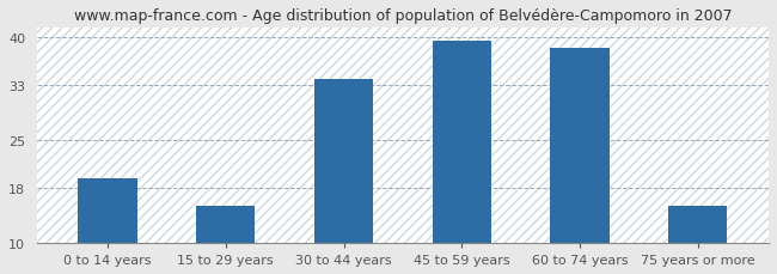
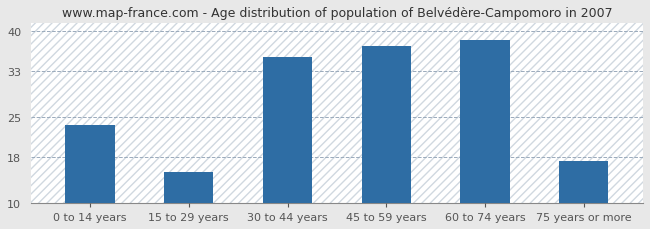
0 to 14 years: 19.5 -> 23.6
30 to 44 years: 34.0 -> 35.6
45 to 59 years: 39.5 -> 37.4
75 years or more: 15.5 -> 17.4
